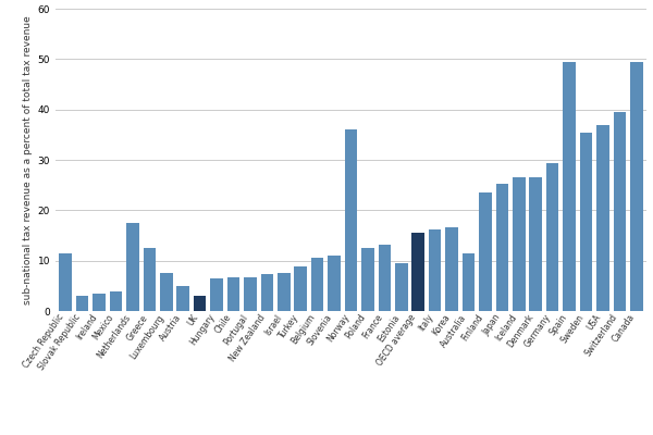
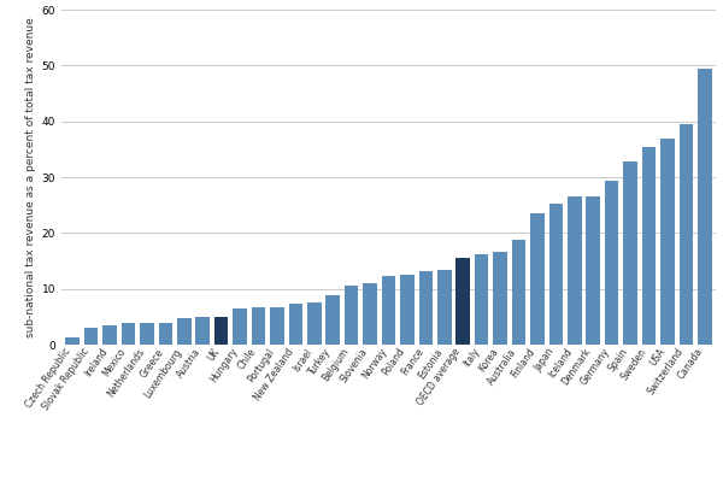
Czech Republic: 11.5 -> 1.3
Netherlands: 17.5 -> 3.8
Greece: 12.5 -> 3.8
Luxembourg: 7.5 -> 4.8
UK: 3.0 -> 5.0
Norway: 36.0 -> 12.3
Estonia: 9.5 -> 13.4
Australia: 11.5 -> 18.8
Spain: 49.5 -> 32.9
